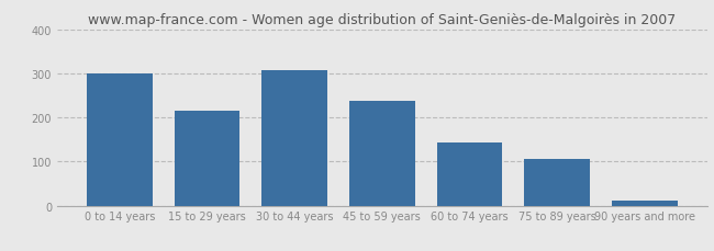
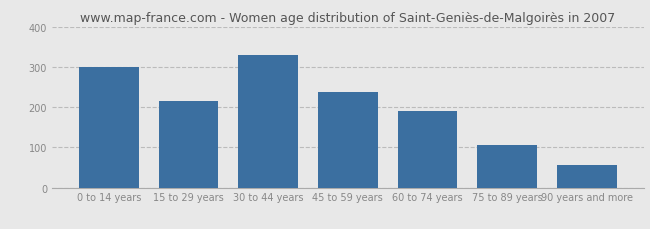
30 to 44 years: 306 -> 330
60 to 74 years: 143 -> 190
90 years and more: 12 -> 55
